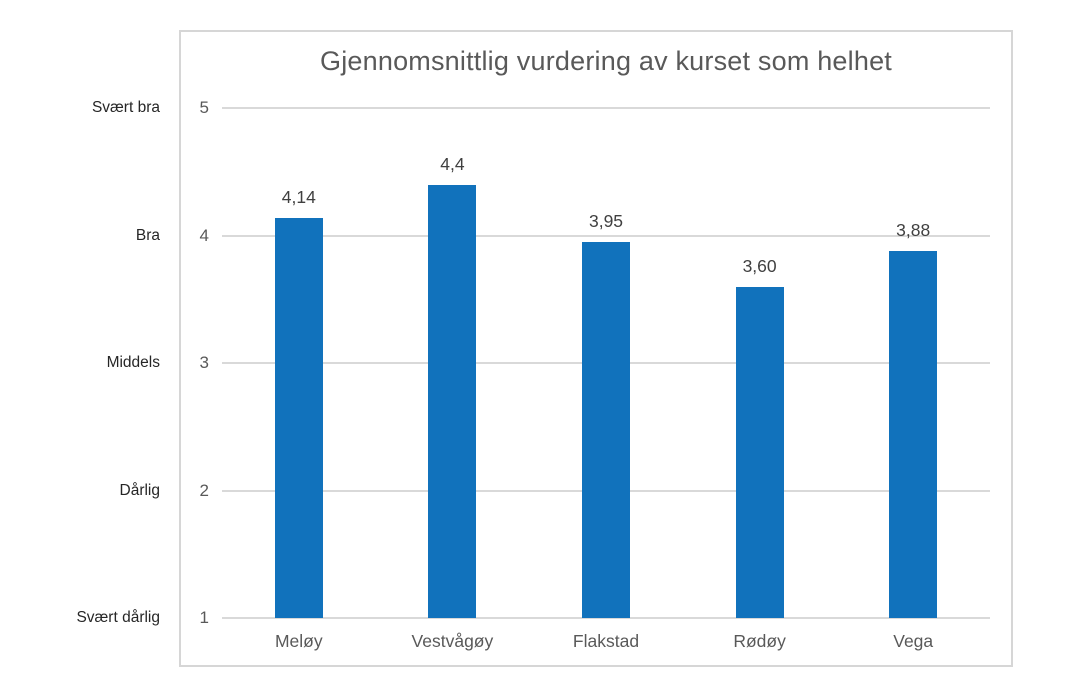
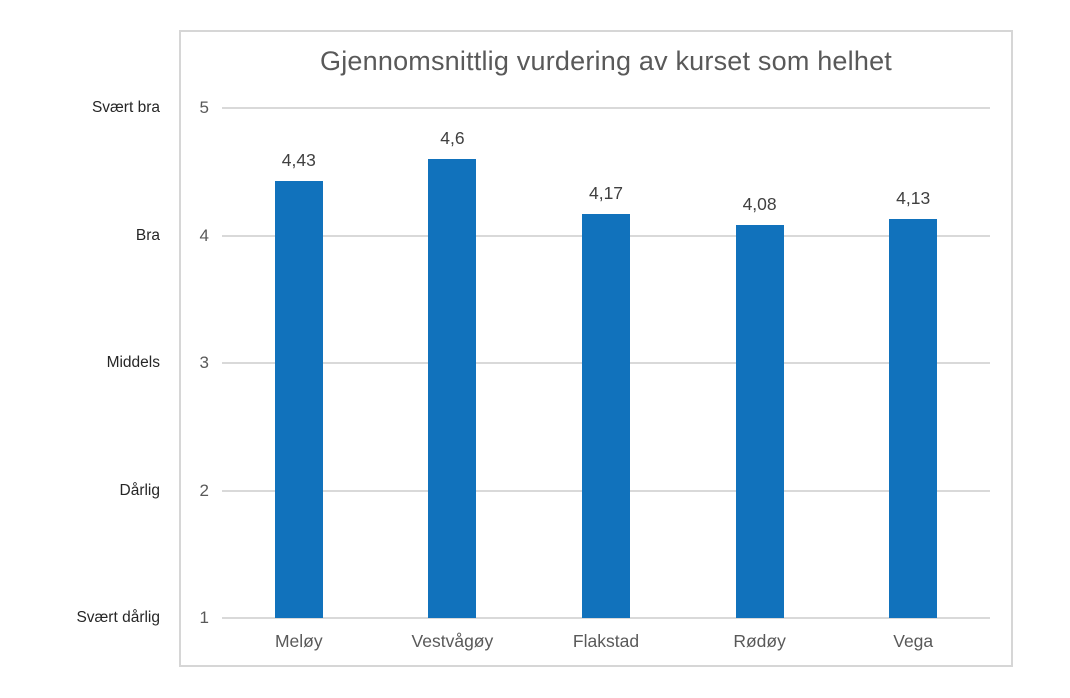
Meløy: 4,14 -> 4,43
Vestvågøy: 4,4 -> 4,6
Flakstad: 3,95 -> 4,17
Rødøy: 3,60 -> 4,08
Vega: 3,88 -> 4,13
